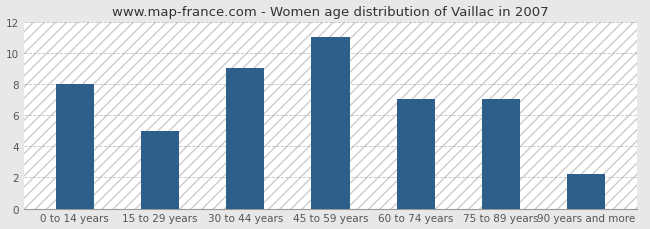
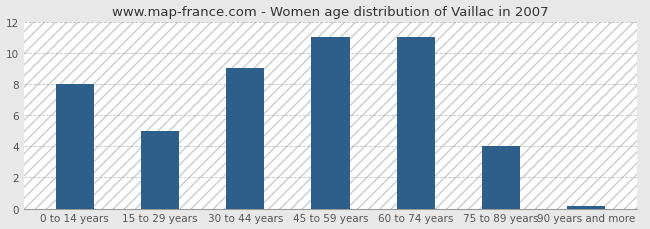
60 to 74 years: 7.0 -> 11.0
75 to 89 years: 7.0 -> 4.0
90 years and more: 2.2 -> 0.1
